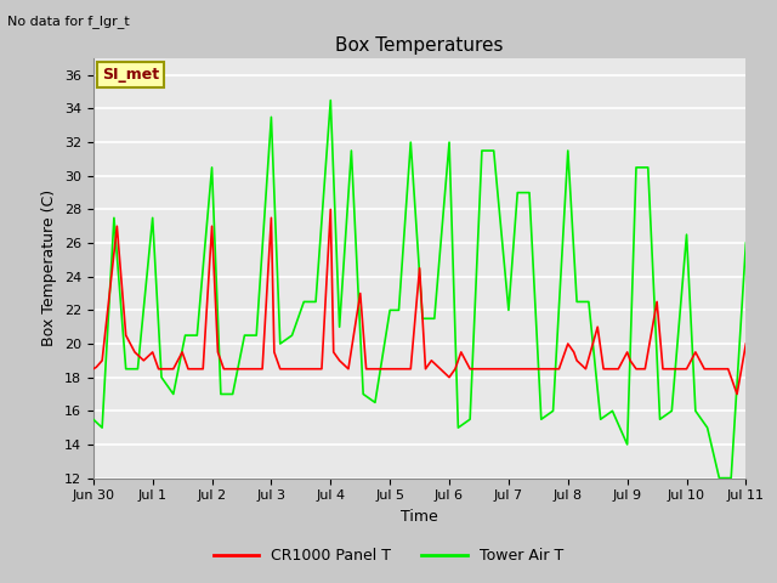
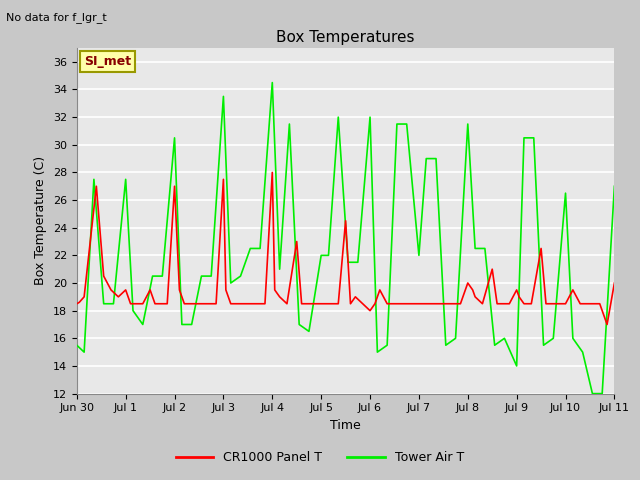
Tower Air T/Jul 11: 26.0 -> 27.0
